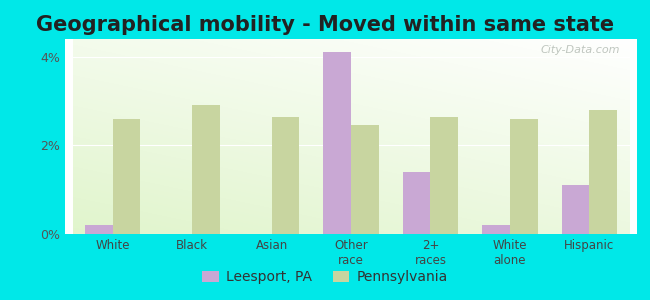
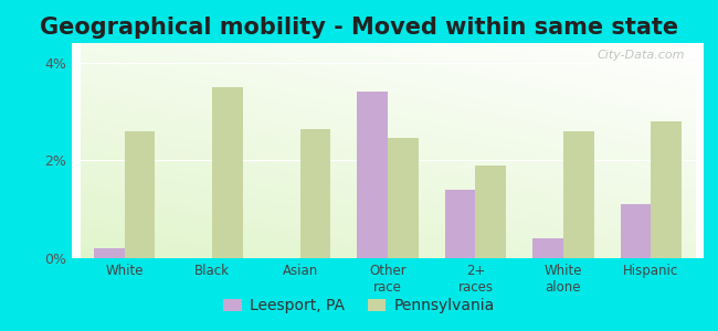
Pennsylvania/Black: 2.90% -> 3.50%
Leesport, PA/Other race: 4.1% -> 3.4%
Pennsylvania/2+ races: 2.65% -> 1.90%
Leesport, PA/White alone: 0.2% -> 0.4%
